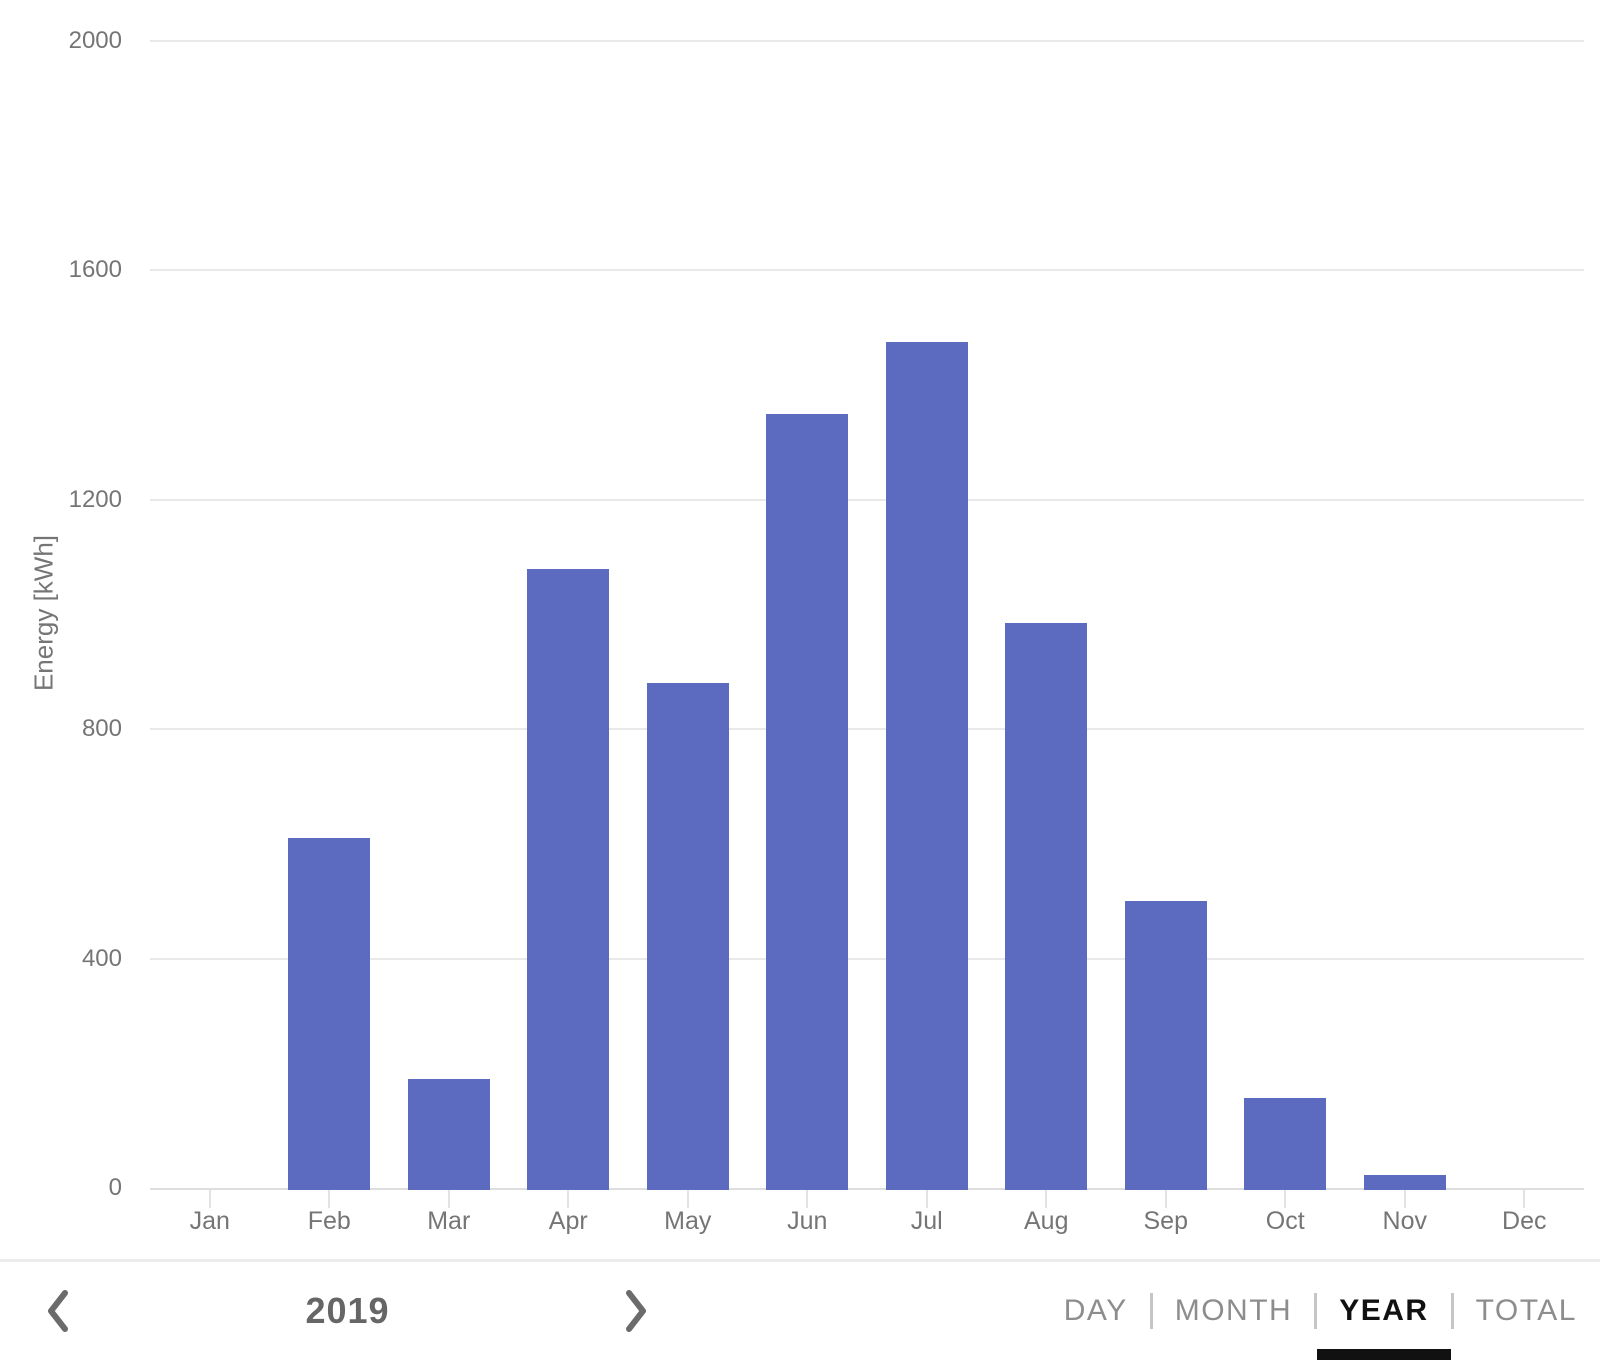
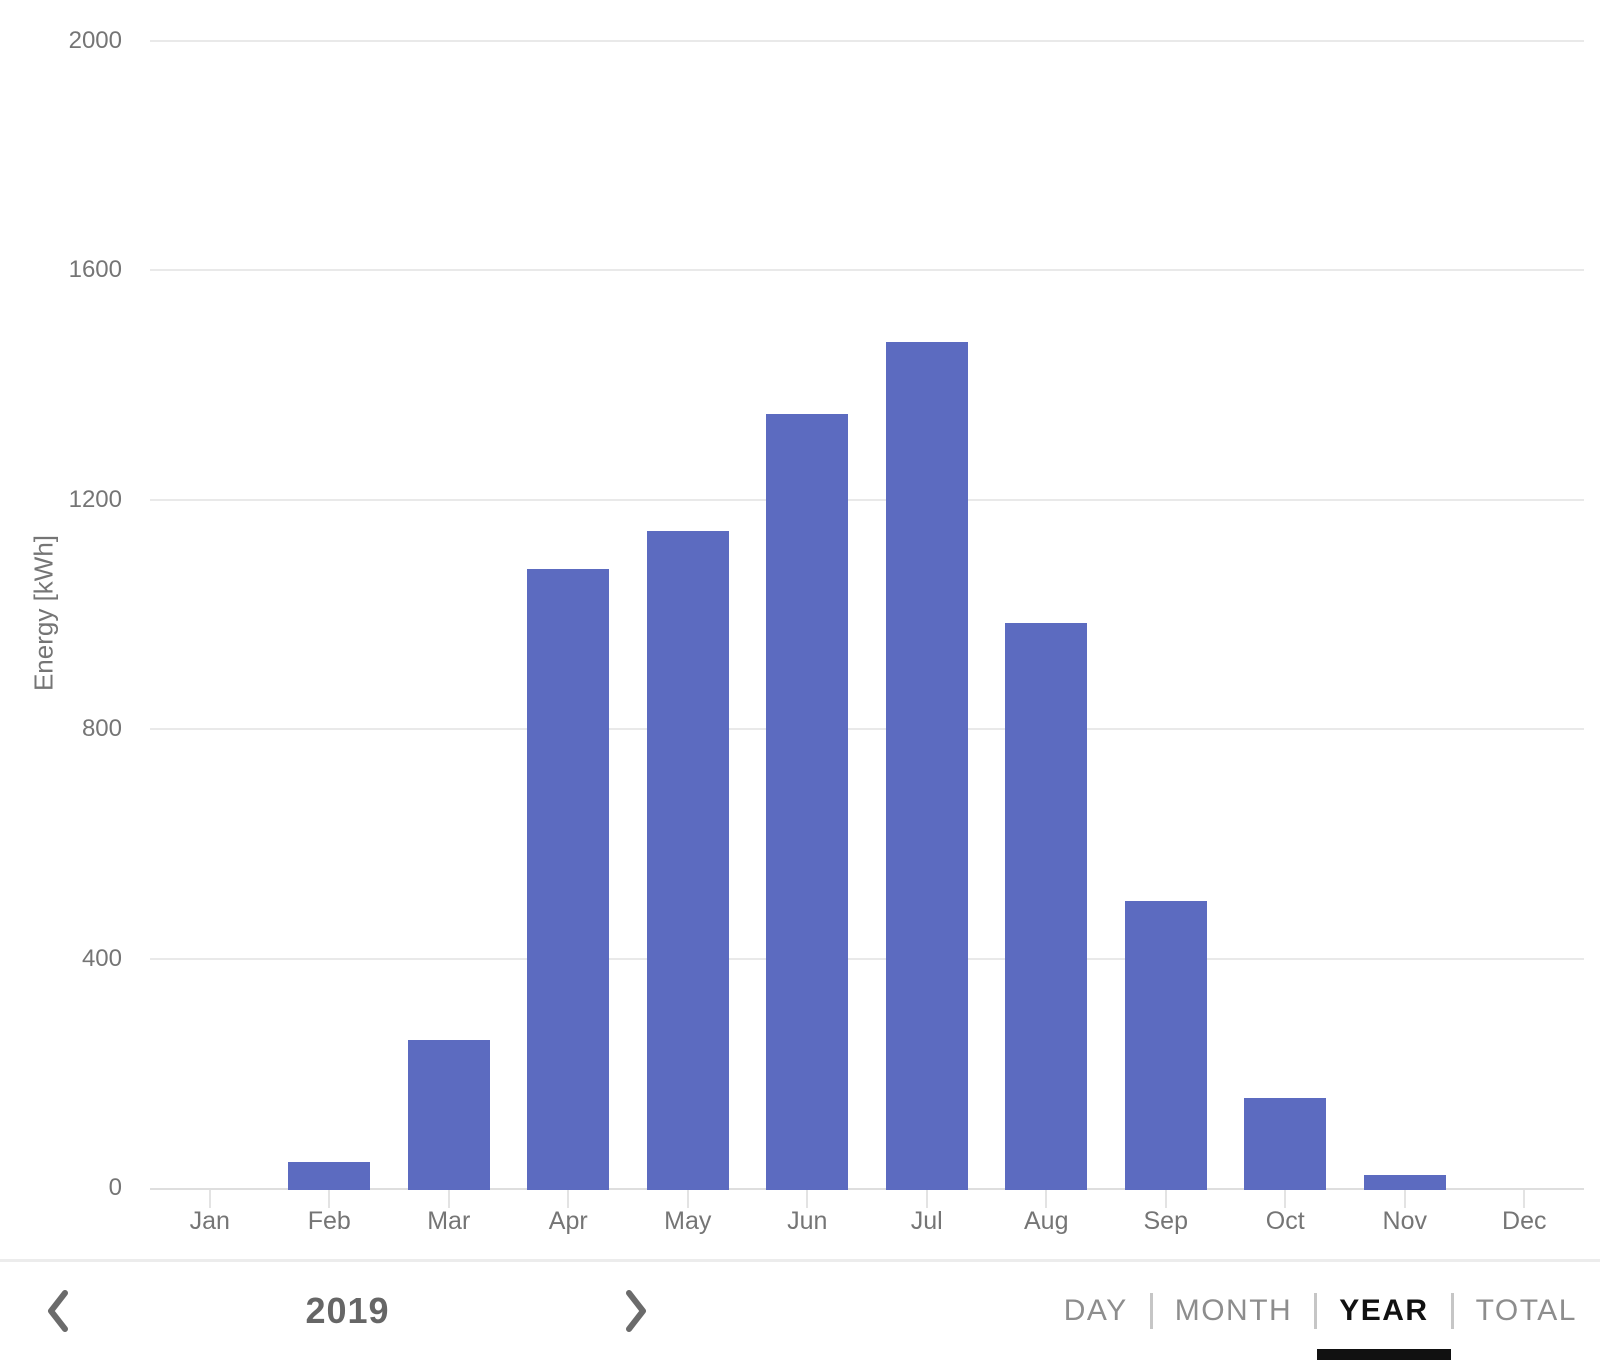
Feb: 610 -> 40
Mar: 190 -> 260
May: 880 -> 1140
